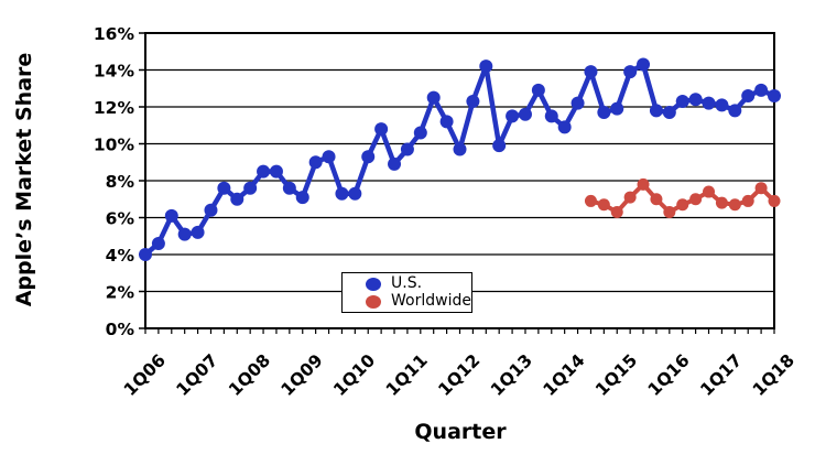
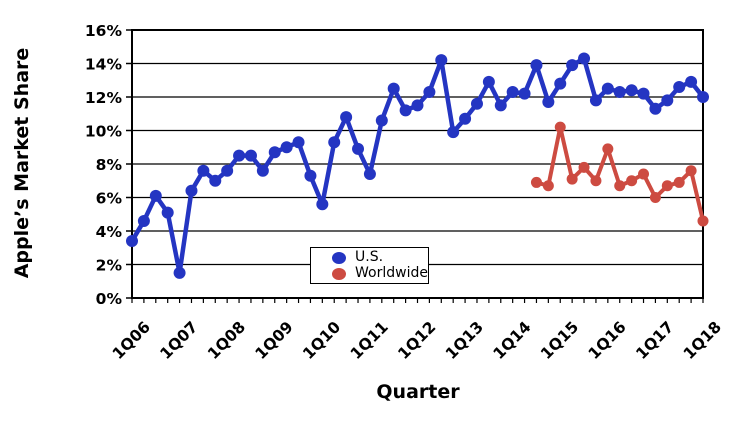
U.S./1Q06: 4.0% -> 3.4%
U.S./1Q07: 5.2% -> 1.5%
U.S./1Q09: 7.1% -> 8.7%
U.S./1Q10: 7.3% -> 5.6%
U.S./1Q11: 9.7% -> 7.4%
U.S./1Q12: 9.7% -> 11.5%
U.S./1Q13: 11.5% -> 10.7%
U.S./1Q14: 10.9% -> 12.3%
U.S./1Q15: 11.9% -> 12.8%
Worldwide/1Q15: 6.3% -> 10.2%
U.S./1Q16: 11.7% -> 12.5%
Worldwide/1Q16: 6.3% -> 8.9%
U.S./1Q17: 12.1% -> 11.3%
Worldwide/1Q17: 6.8% -> 6.0%
U.S./1Q18: 12.6% -> 12.0%
Worldwide/1Q18: 6.9% -> 4.6%
